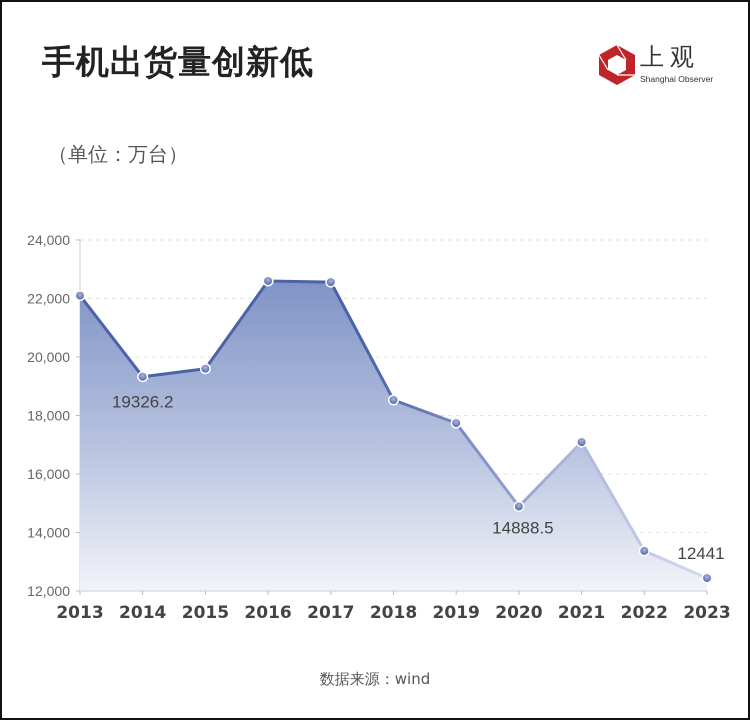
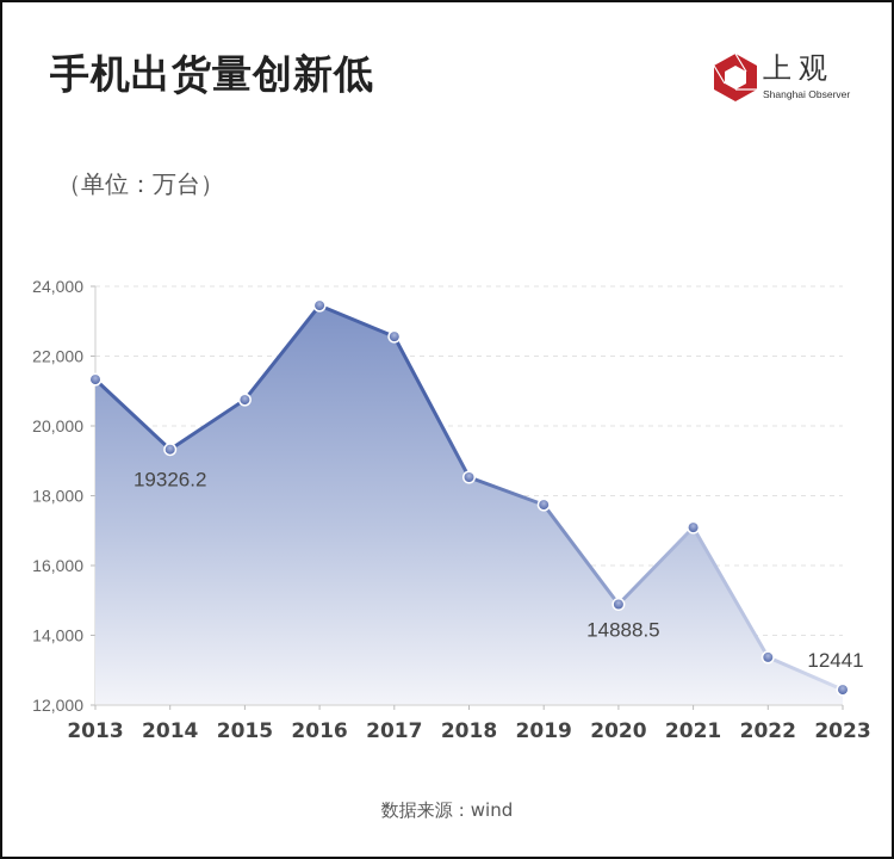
2013: 22100 -> 21300
2015: 19600 -> 20800
2016: 22600 -> 23400
